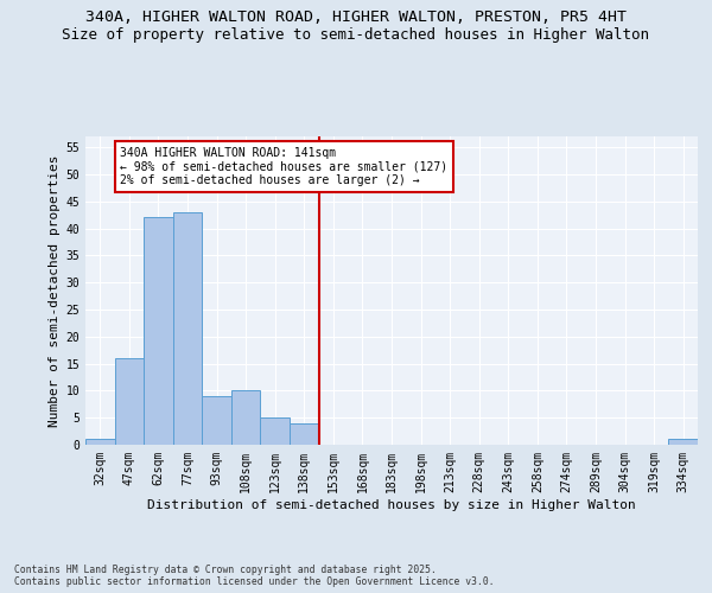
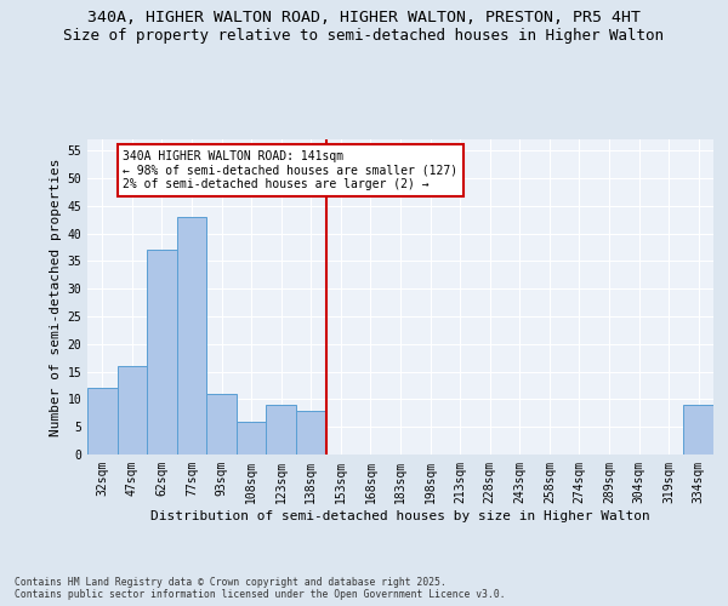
32sqm: 1 -> 12
62sqm: 42 -> 37
93sqm: 9 -> 11
108sqm: 10 -> 6
123sqm: 5 -> 9
138sqm: 4 -> 8
334sqm: 1 -> 9
